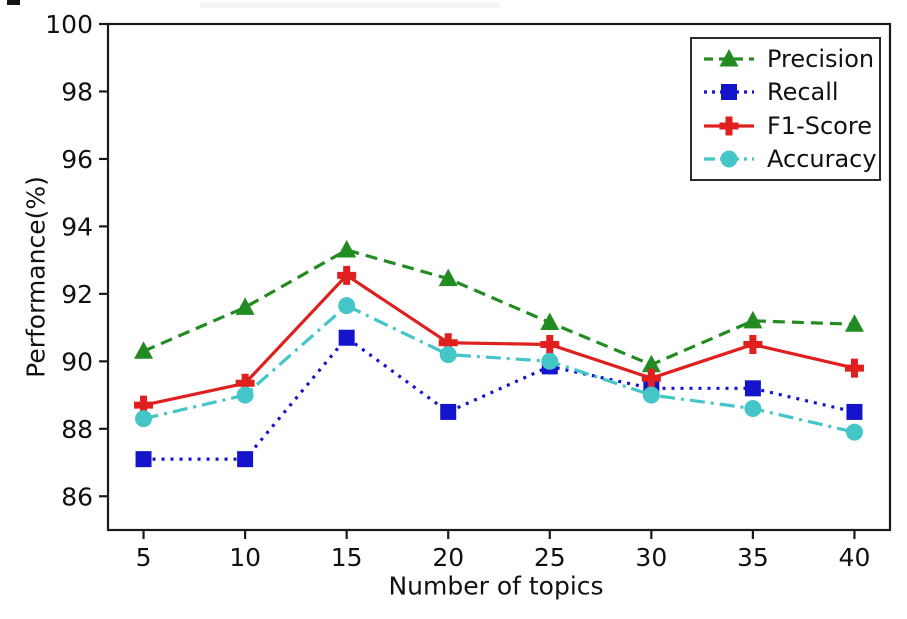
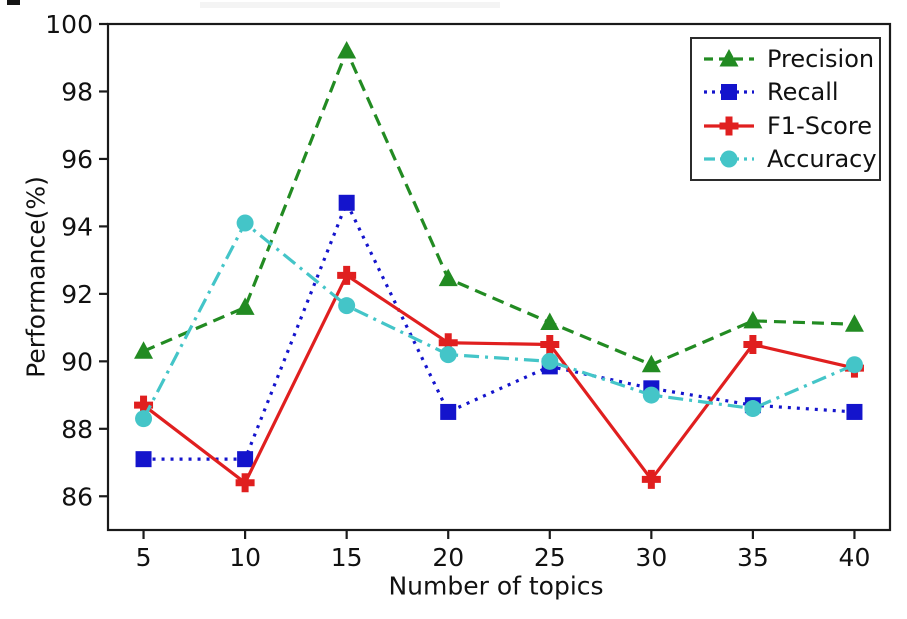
F1-Score/10: 89.3 -> 86.4
Accuracy/10: 89.0 -> 94.1
Precision/15: 93.3 -> 99.2
Recall/15: 90.7 -> 94.7
F1-Score/30: 89.5 -> 86.5
Recall/35: 89.2 -> 88.7
Accuracy/40: 87.9 -> 89.9
